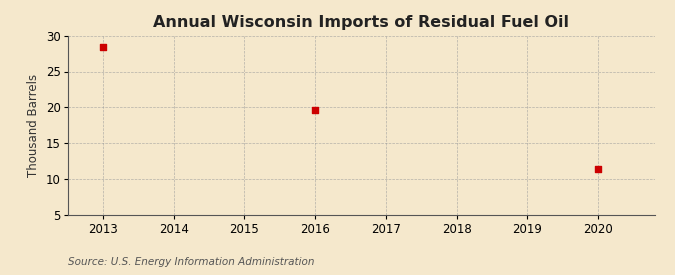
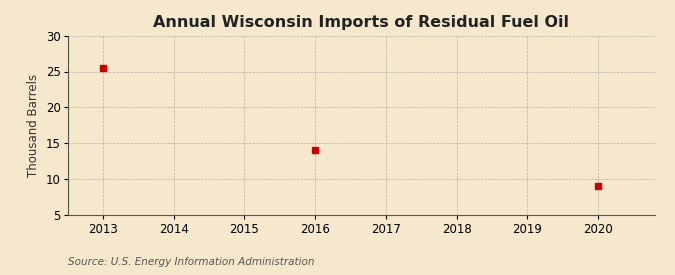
2013: 28.4 -> 25.5
2016: 19.6 -> 14.0
2020: 11.4 -> 9.0
